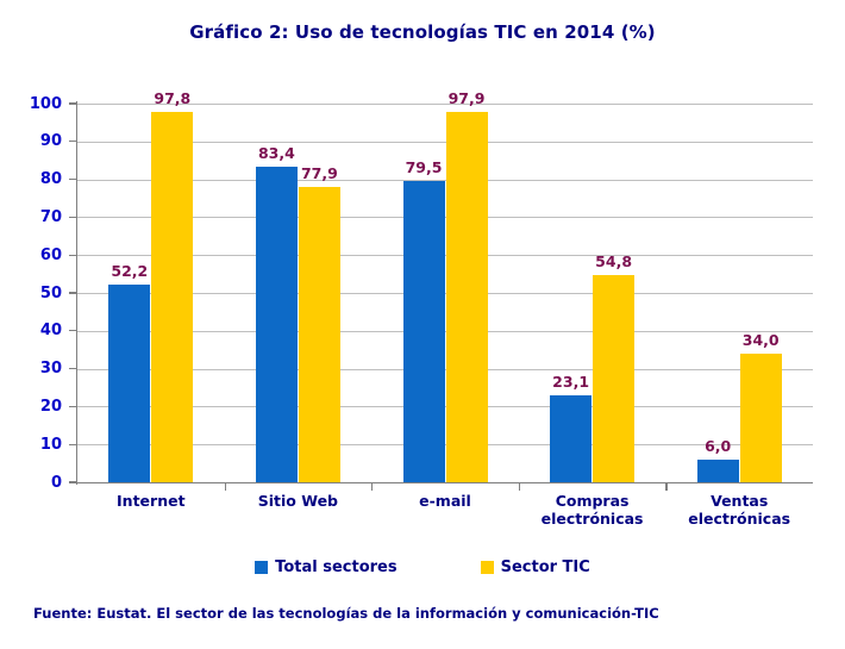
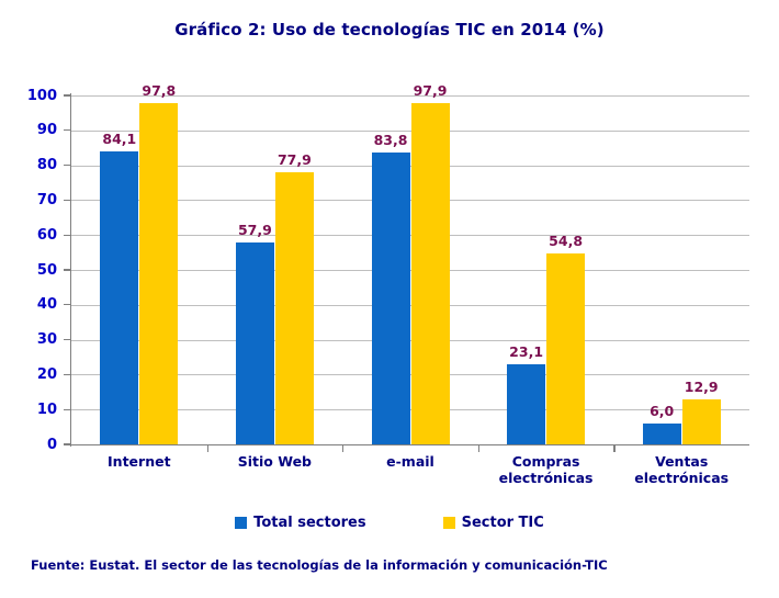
Total sectores/Internet: 52,2 -> 84,1
Total sectores/Sitio Web: 83,4 -> 57,9
Total sectores/e-mail: 79,5 -> 83,8
Sector TIC/Ventas electrónicas: 34,0 -> 12,9
